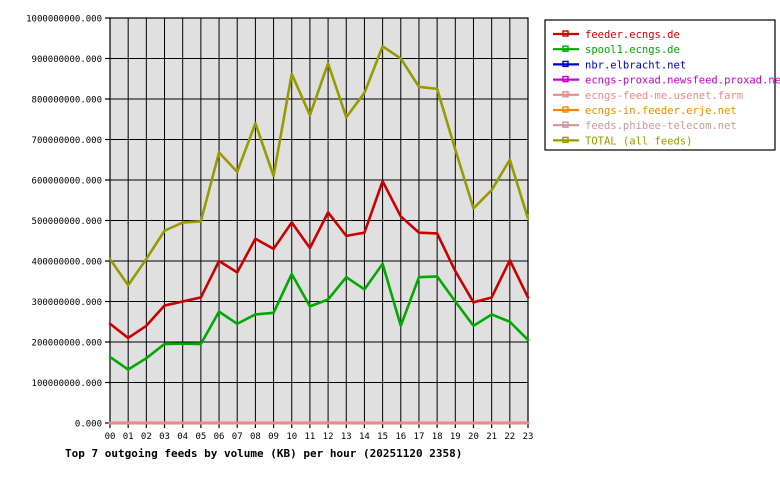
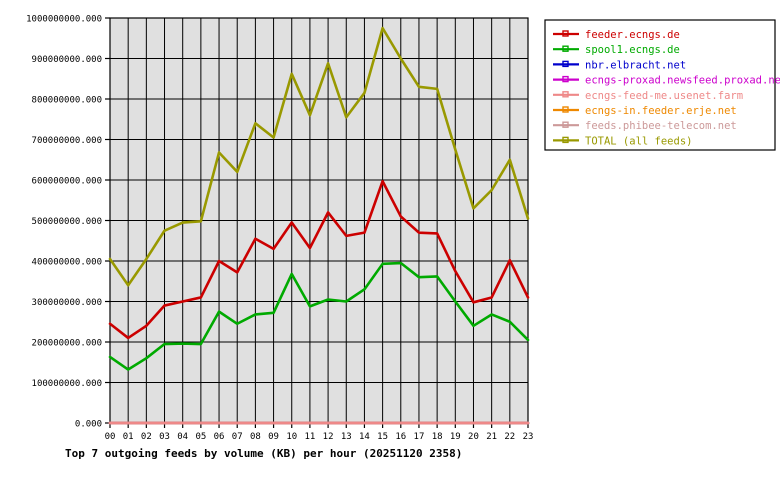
TOTAL (all feeds)/09: 610000000 -> 700000000
spool1.ecngs.de/13: 360000000 -> 300000000
TOTAL (all feeds)/15: 930000000 -> 980000000
spool1.ecngs.de/16: 240000000 -> 400000000
